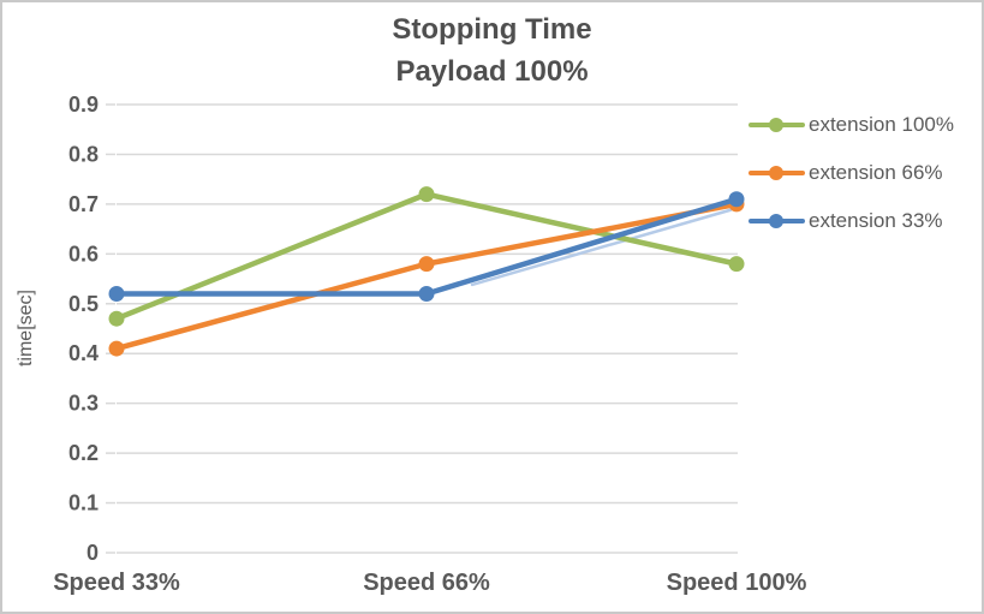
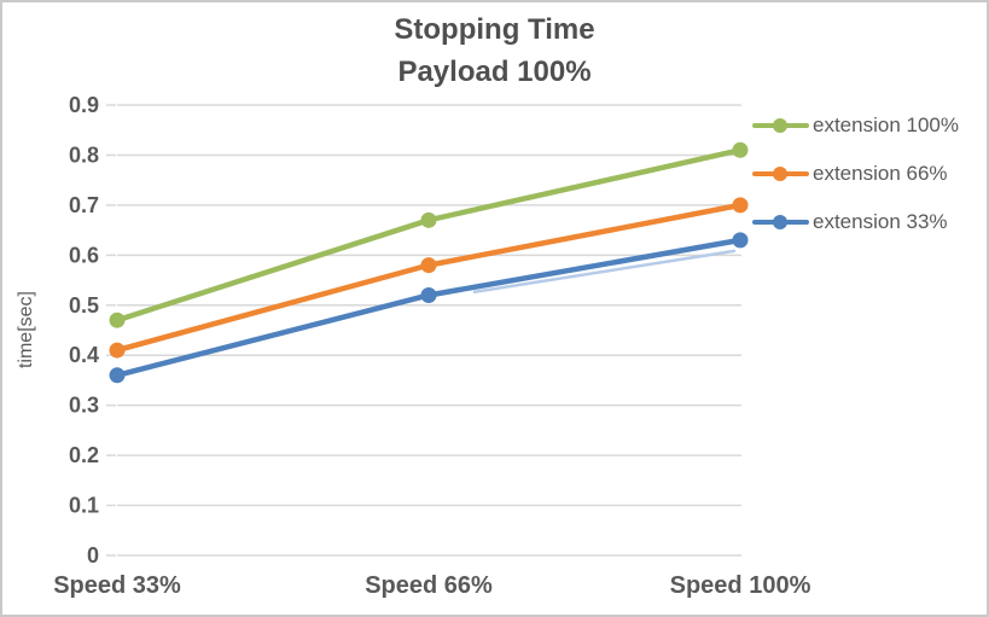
extension 33%/Speed 33%: 0.52 -> 0.36
extension 100%/Speed 66%: 0.72 -> 0.67
extension 100%/Speed 100%: 0.58 -> 0.81
extension 33%/Speed 100%: 0.71 -> 0.63
